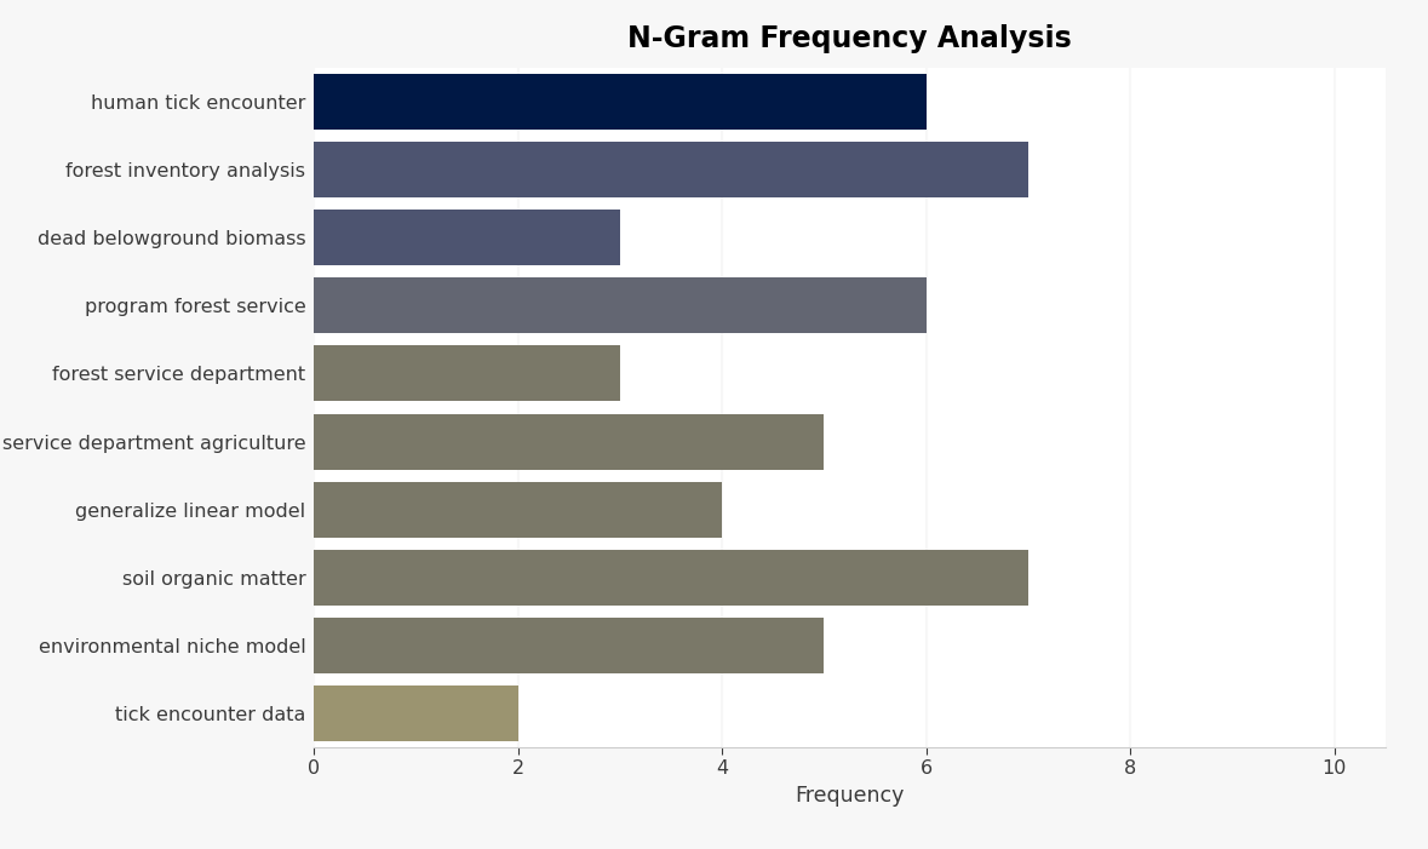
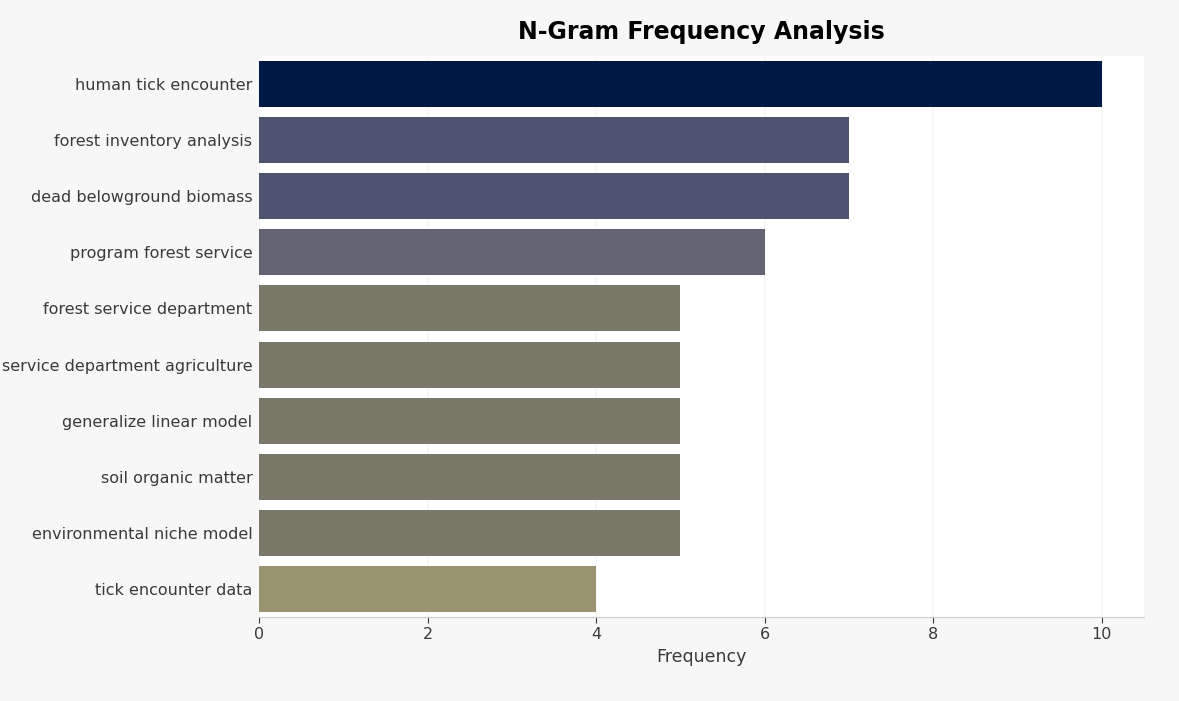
human tick encounter: 6 -> 10
dead belowground biomass: 3 -> 7
forest service department: 3 -> 5
generalize linear model: 4 -> 5
soil organic matter: 7 -> 5
tick encounter data: 2 -> 4
